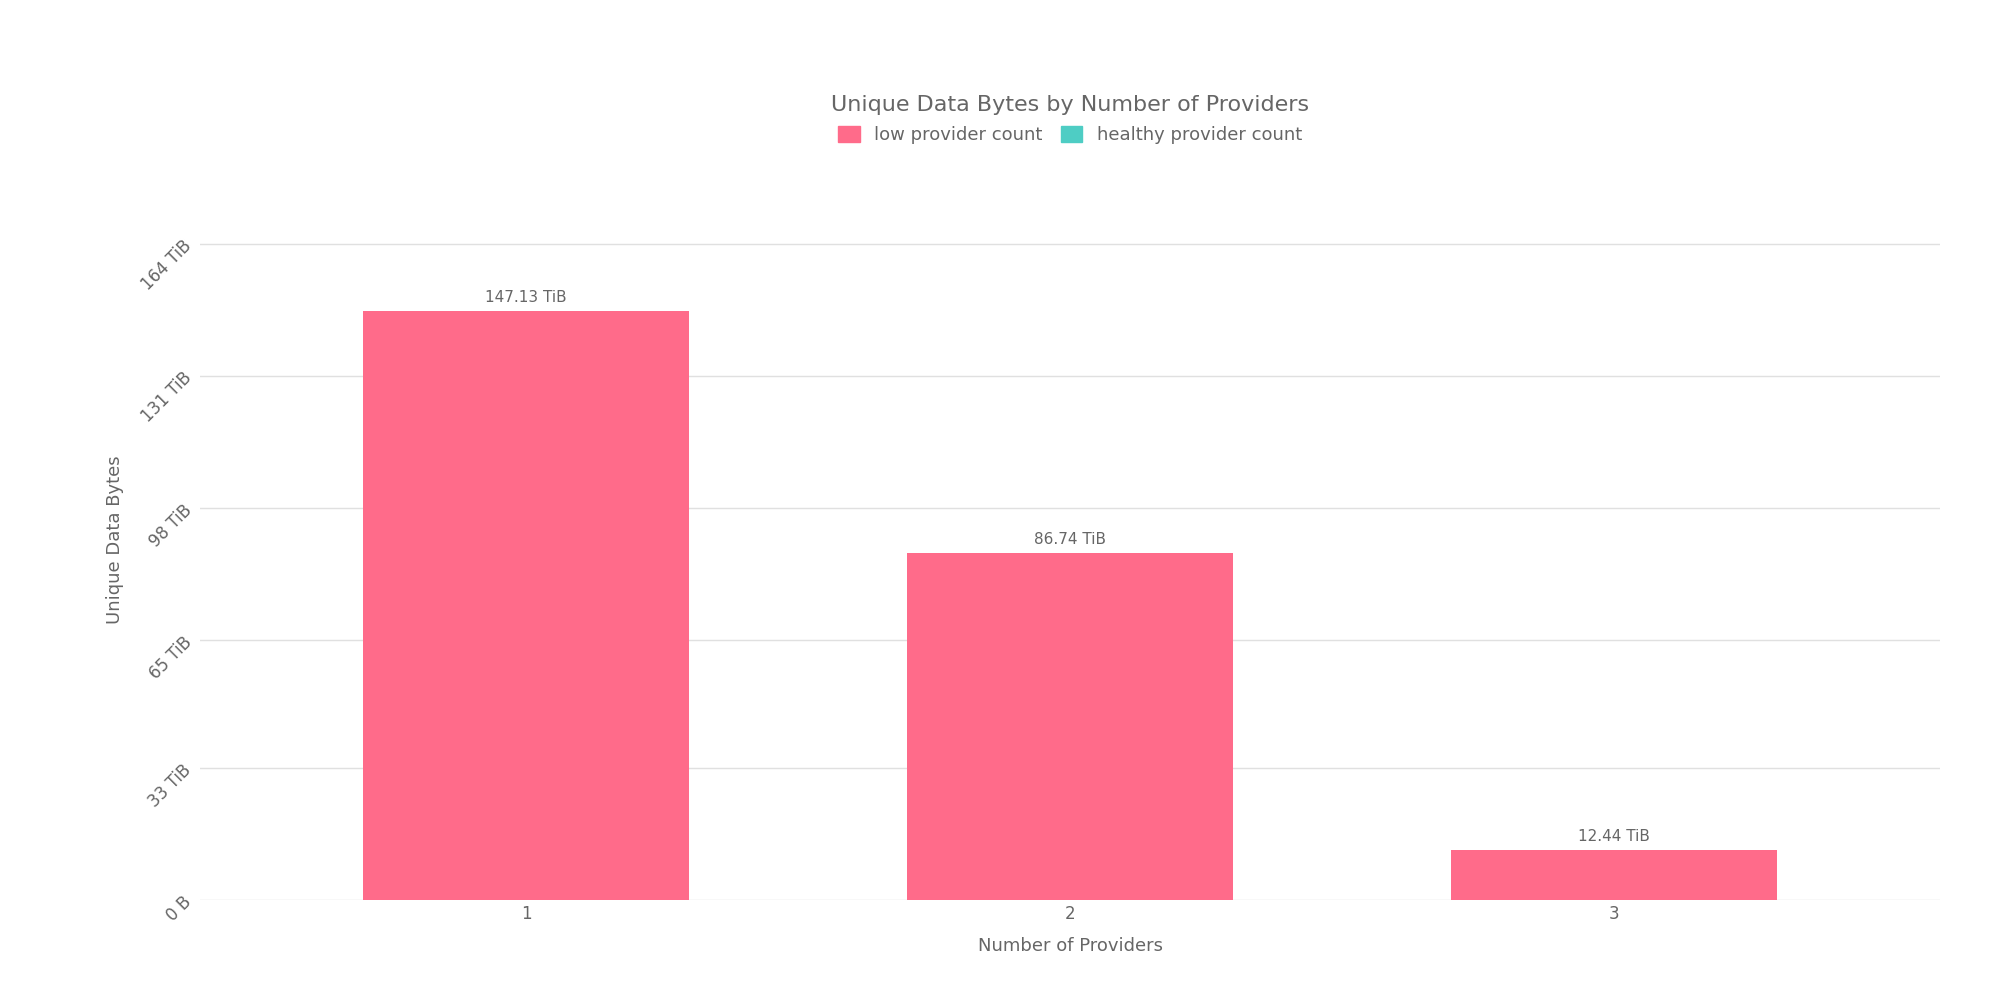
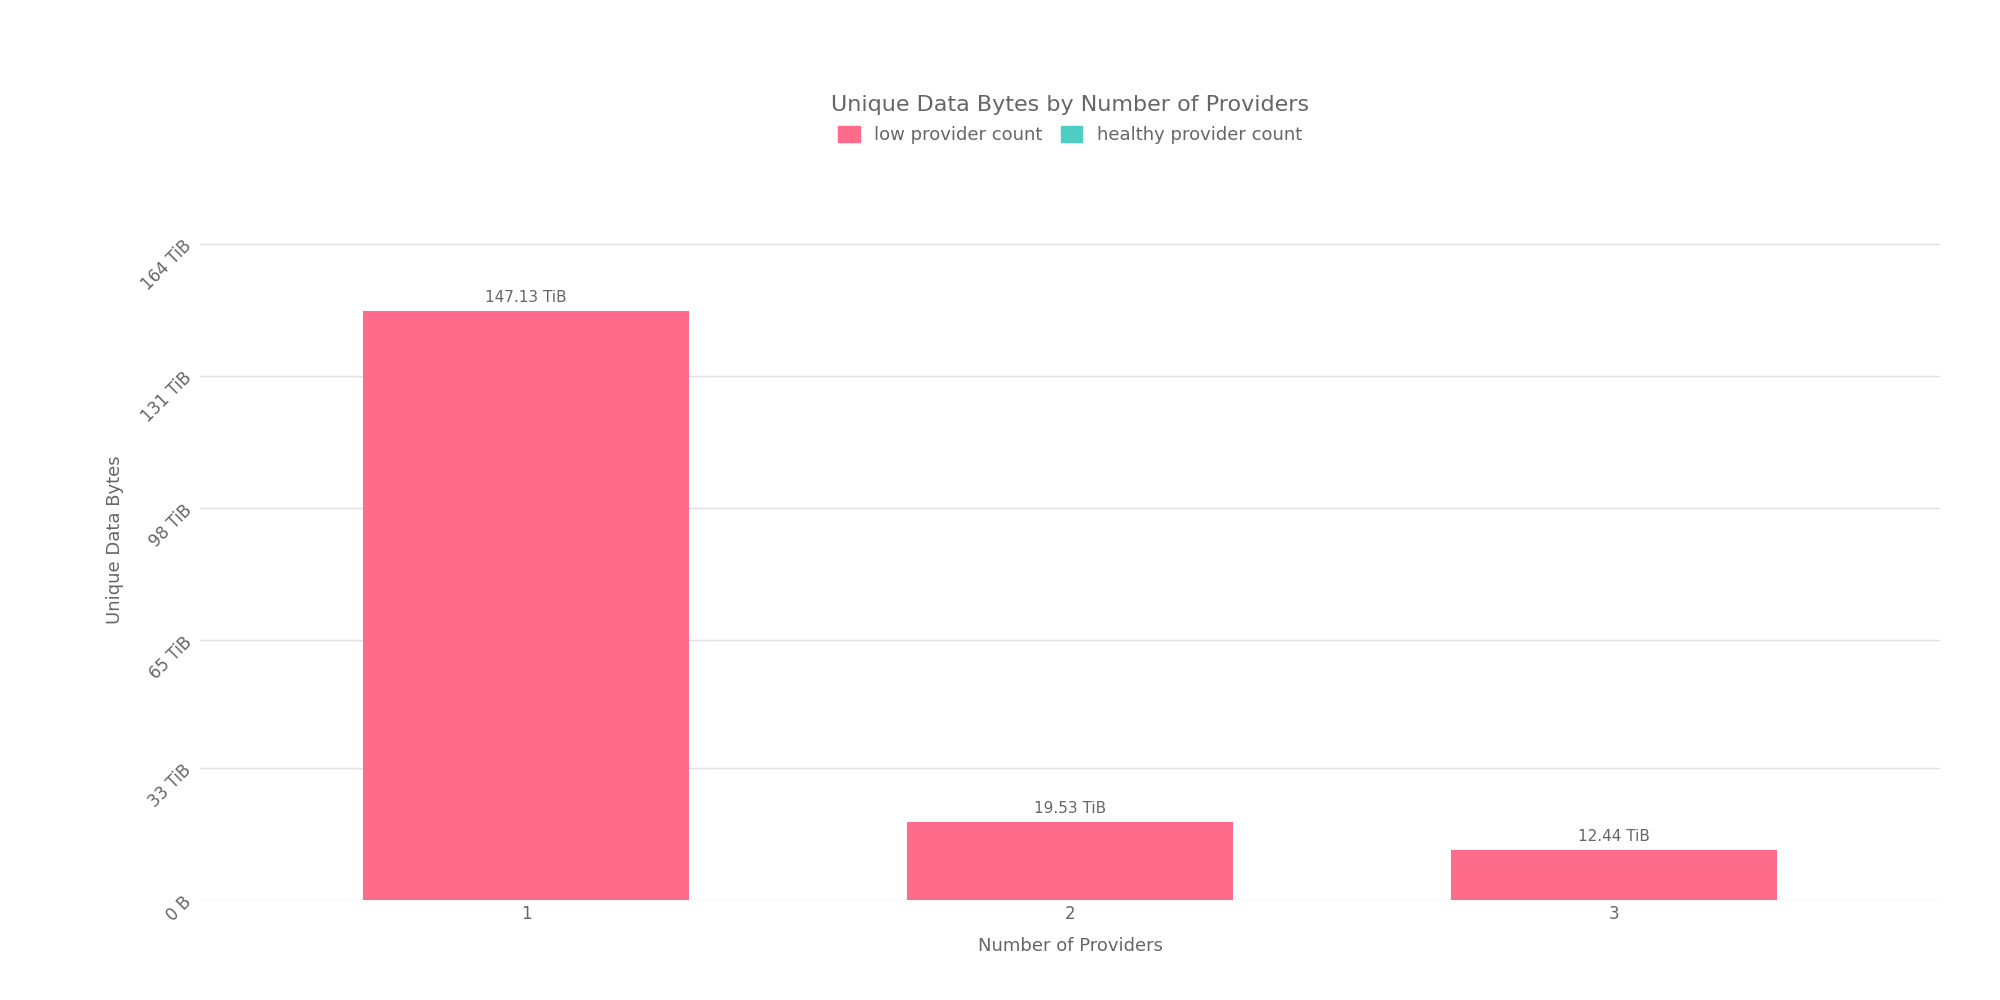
2: 86.74 -> 19.53
